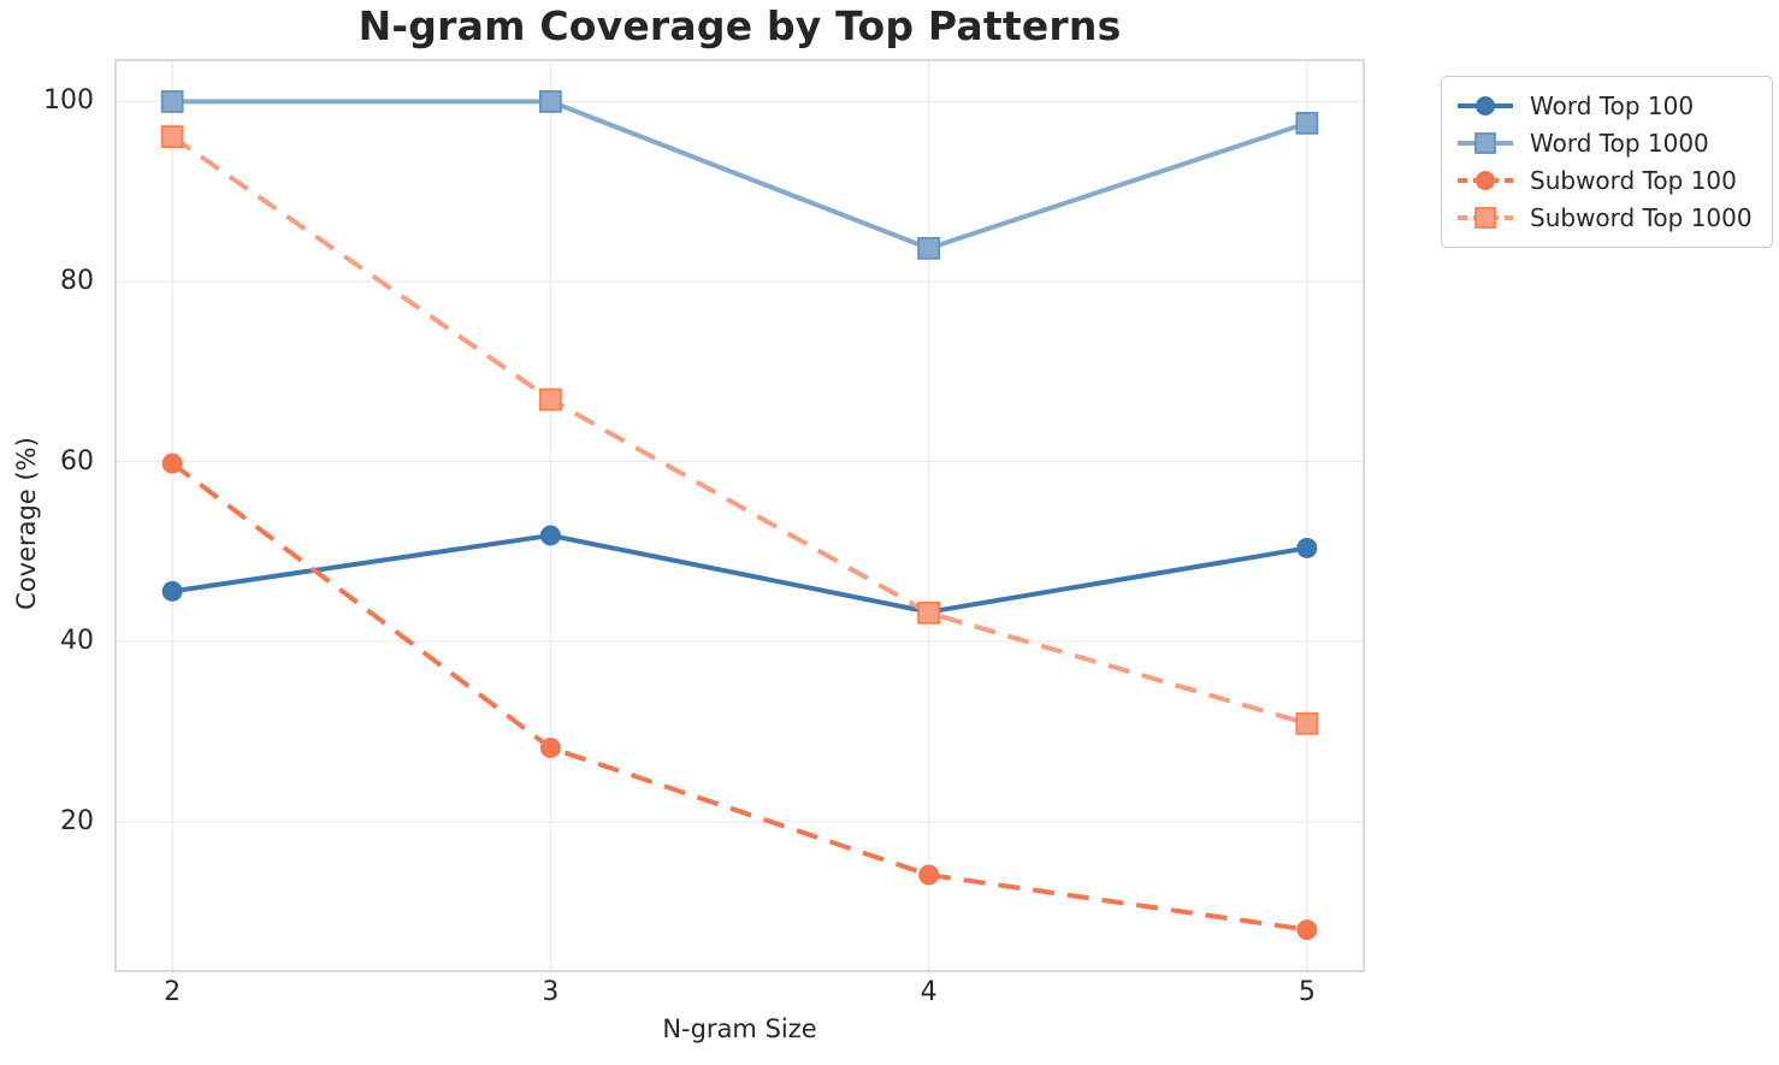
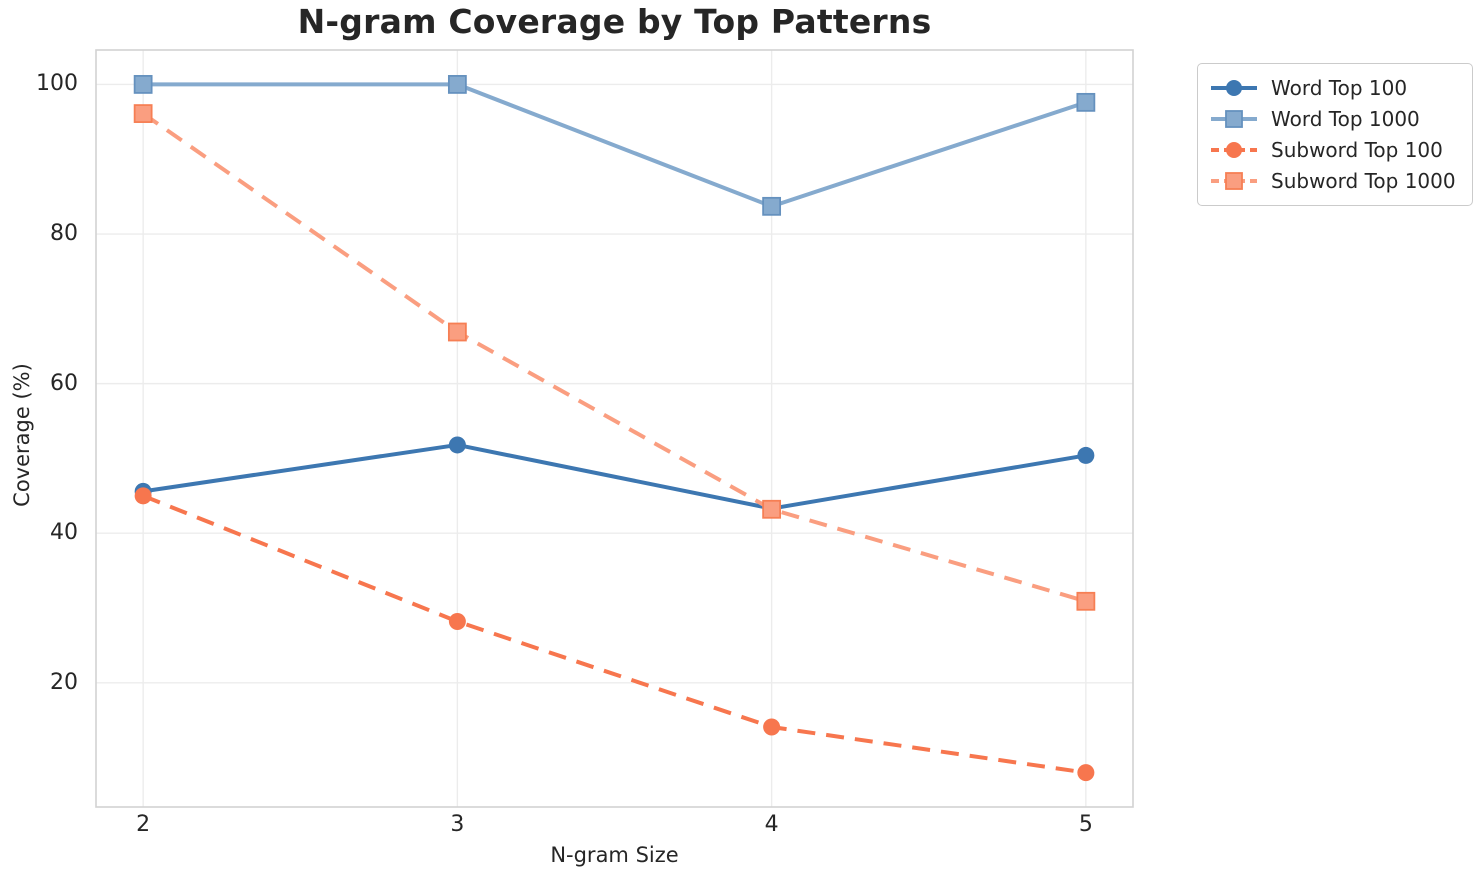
Subword Top 100/2: 60 -> 45
